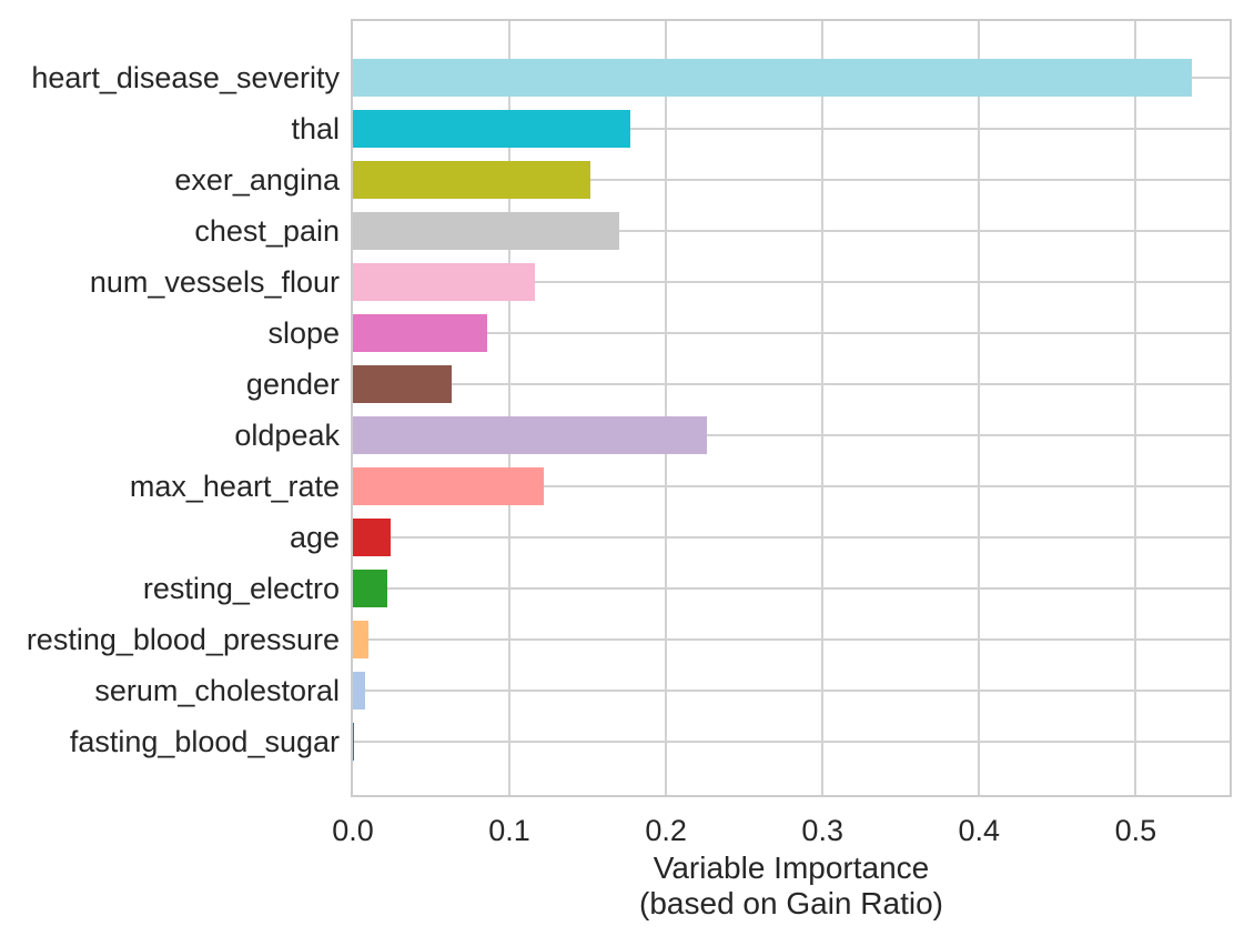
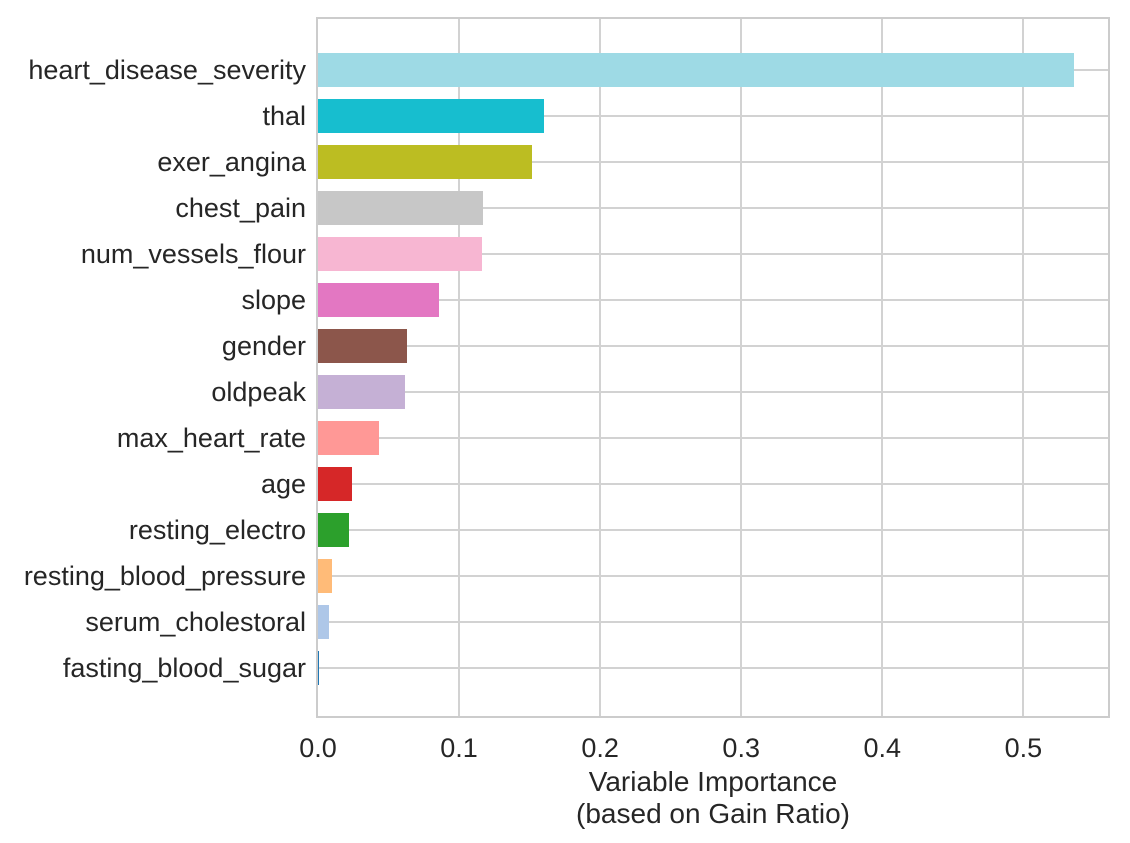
thal: 0.177 -> 0.160
chest_pain: 0.170 -> 0.117
oldpeak: 0.226 -> 0.062
max_heart_rate: 0.122 -> 0.043
